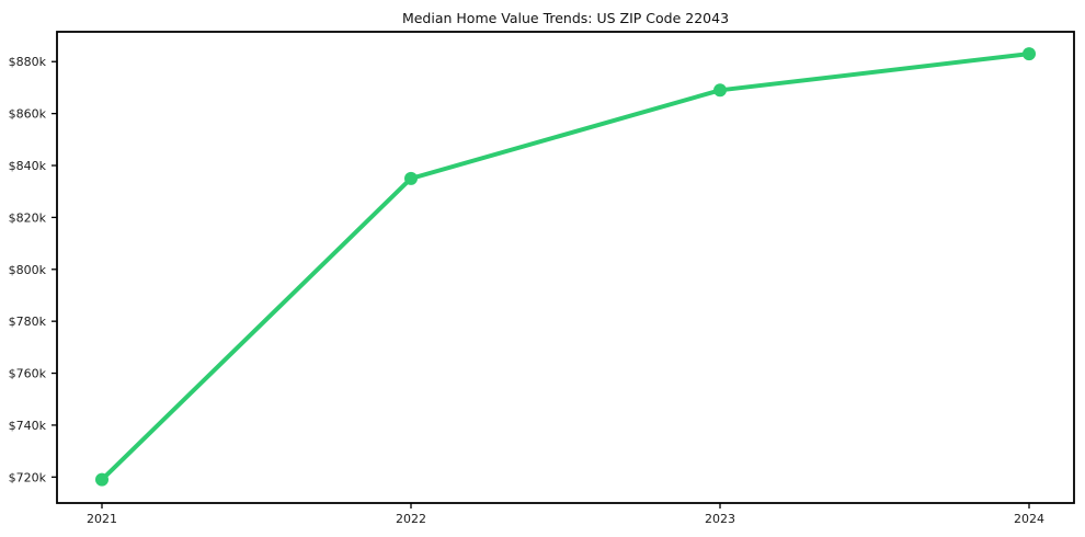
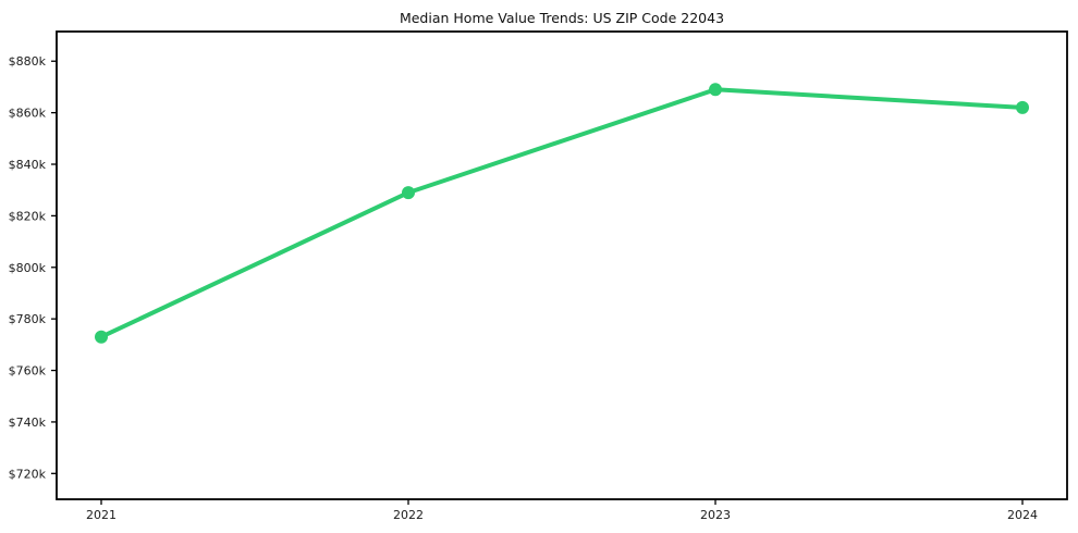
2021: $719k -> $773k
2022: $835k -> $829k
2024: $883k -> $862k
